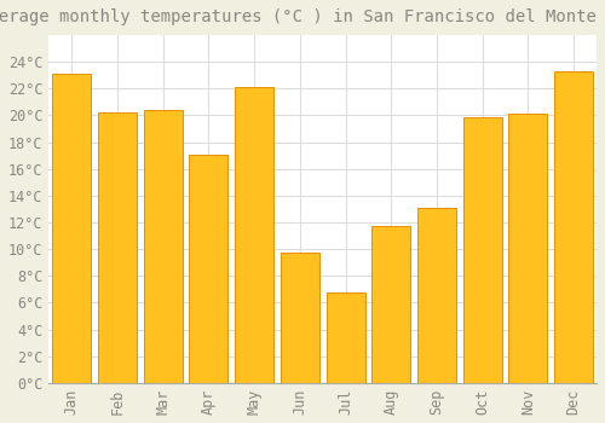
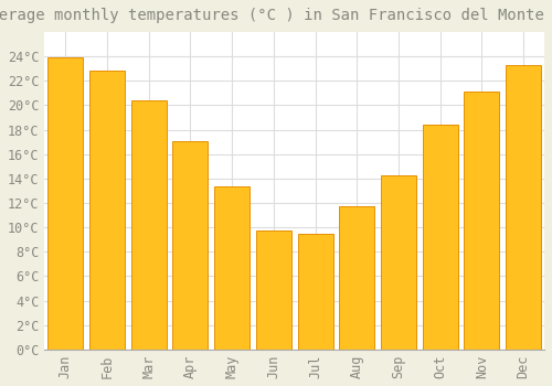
Jan: 23.1°C -> 23.9°C
Feb: 20.2°C -> 22.8°C
May: 22.1°C -> 13.4°C
Jul: 6.8°C -> 9.5°C
Sep: 13.1°C -> 14.3°C
Oct: 19.9°C -> 18.4°C
Nov: 20.1°C -> 21.1°C
